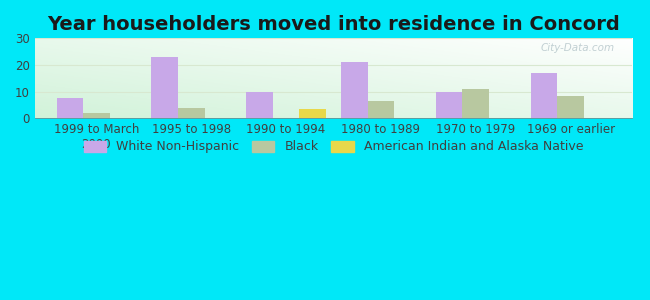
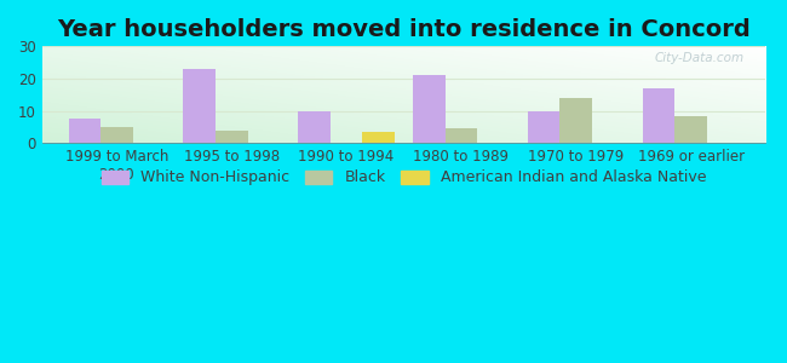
Black/1999 to March 2000: 2.0 -> 5.0
Black/1980 to 1989: 6.5 -> 4.5
Black/1970 to 1979: 11.0 -> 14.0
